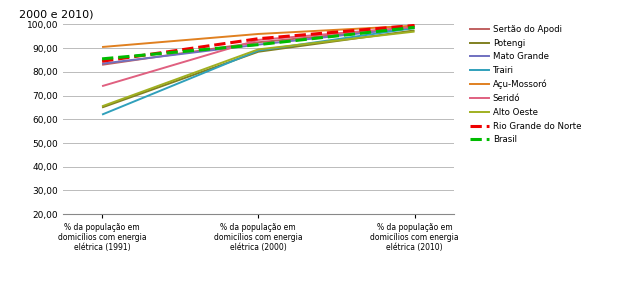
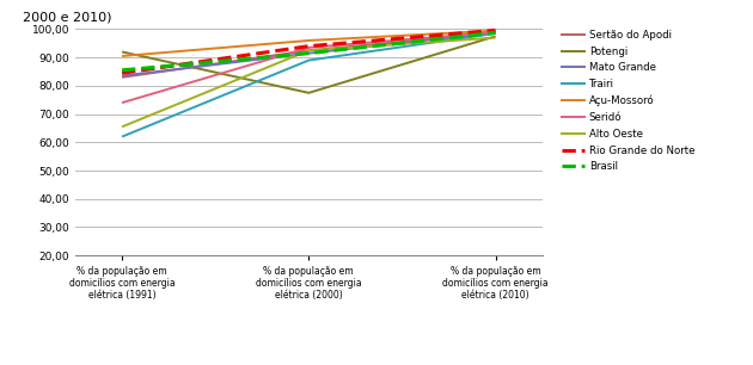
Potengi/% da população em domicílios com energia elétrica (1991): 65,0 -> 92,0
Potengi/% da população em domicílios com energia elétrica (2000): 88,5 -> 77,5
Alto Oeste/% da população em domicílios com energia elétrica (2000): 89,5 -> 92,5
